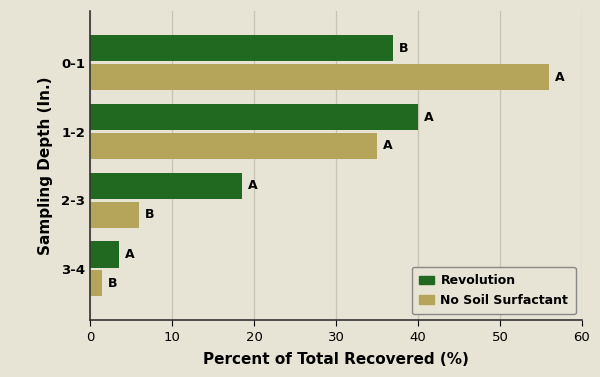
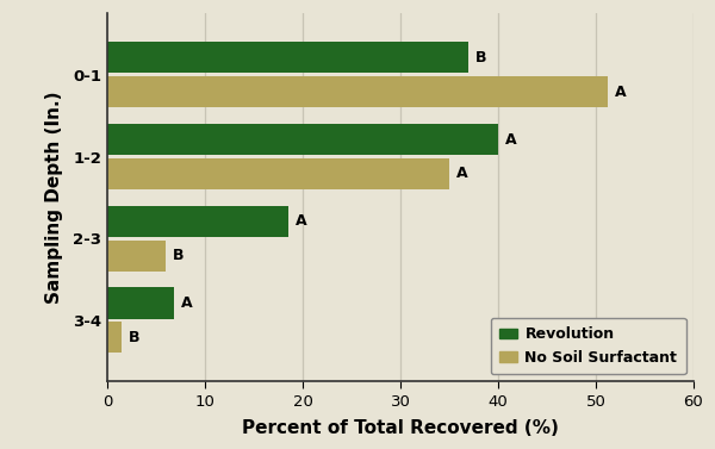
No Soil Surfactant/0-1: 56.0 -> 51.2
Revolution/3-4: 3.5 -> 6.8
